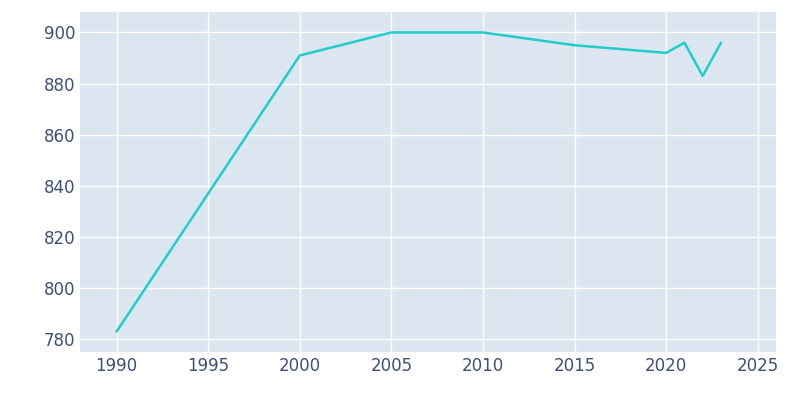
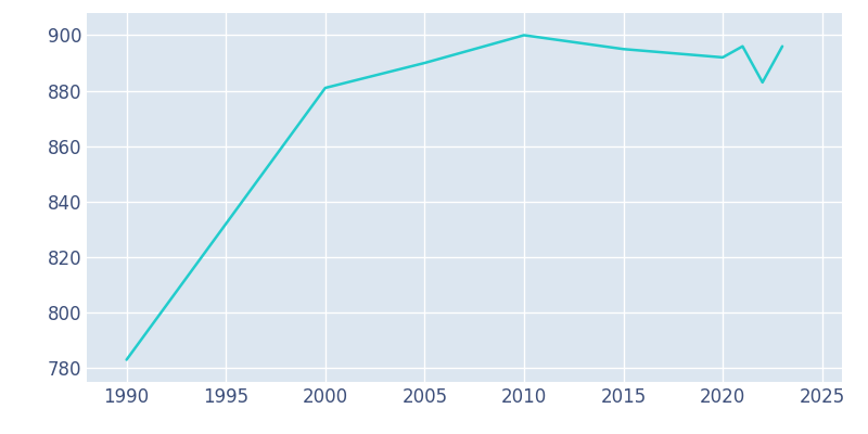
2000: 891 -> 881
2005: 900 -> 890
